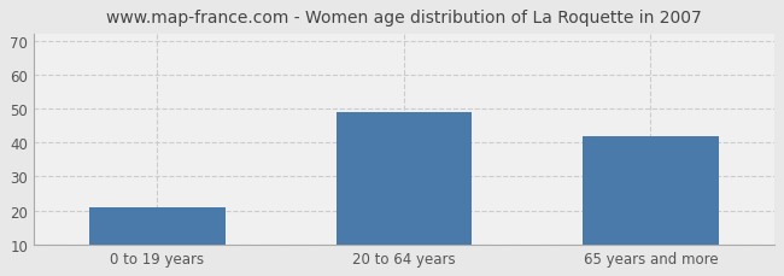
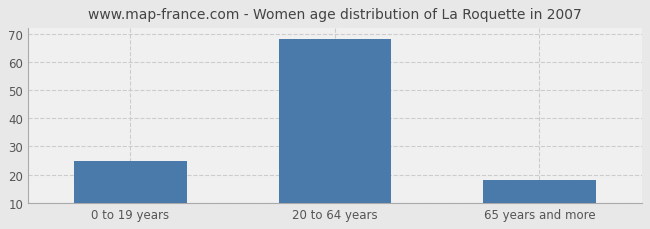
0 to 19 years: 21 -> 25
20 to 64 years: 49 -> 68
65 years and more: 42 -> 18
